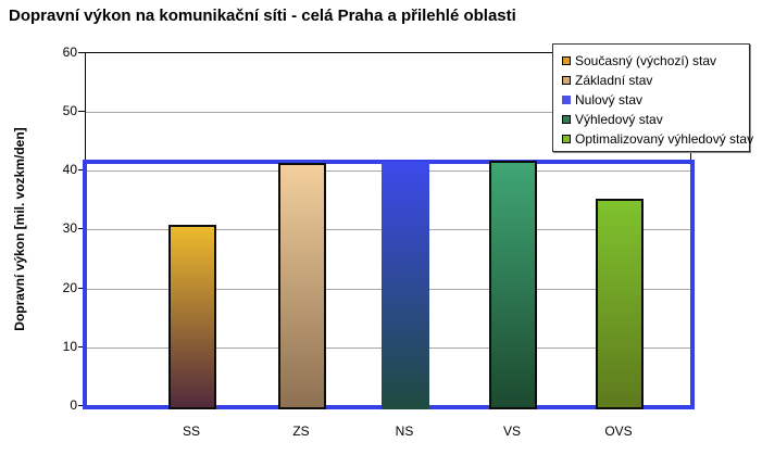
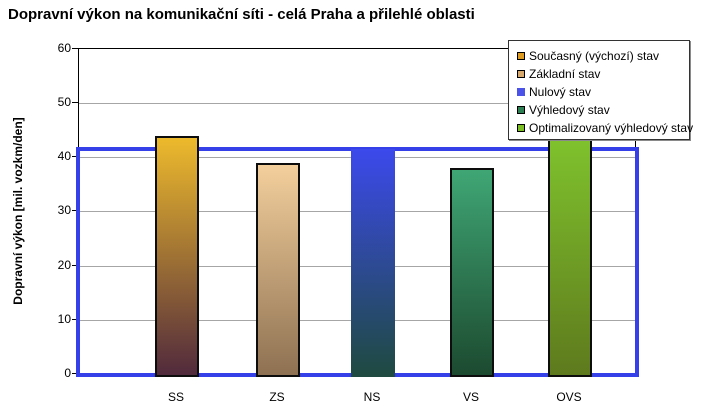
SS: 31 -> 44
ZS: 41 -> 39
VS: 42 -> 38
OVS: 35 -> 44
